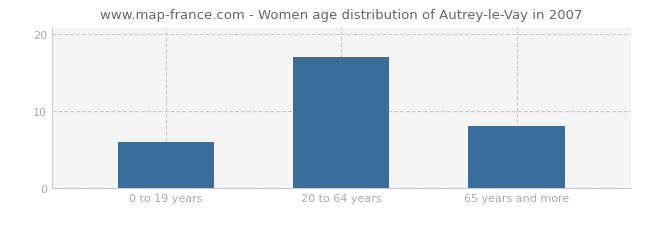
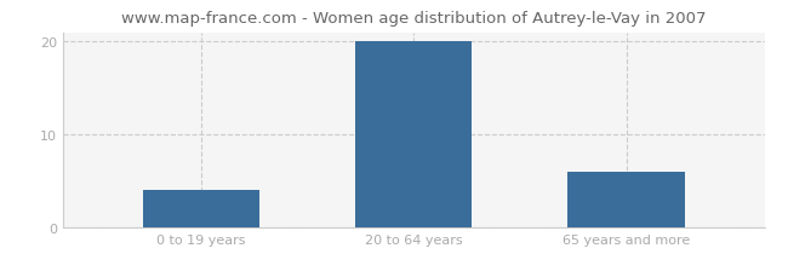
0 to 19 years: 6 -> 4
20 to 64 years: 17 -> 20
65 years and more: 8 -> 6
